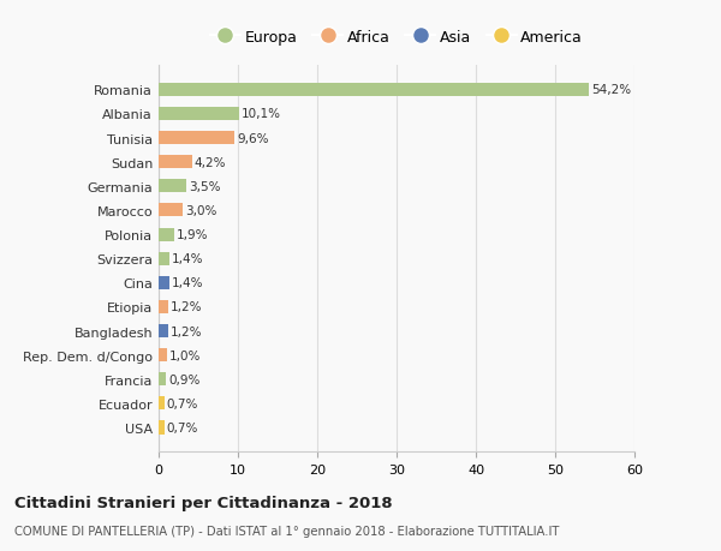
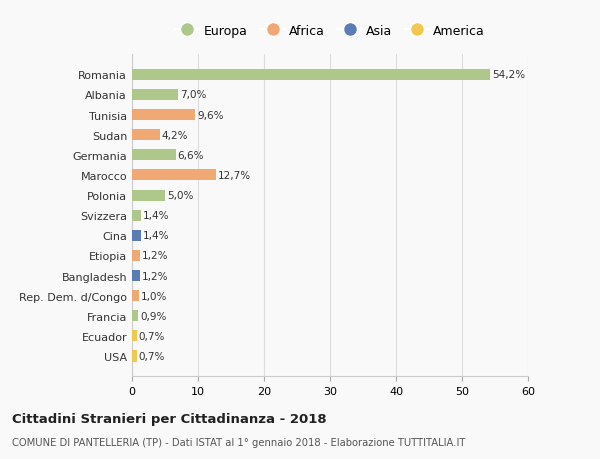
Albania: 10,1% -> 7,0%
Germania: 3,5% -> 6,6%
Marocco: 3,0% -> 12,7%
Polonia: 1,9% -> 5,0%
